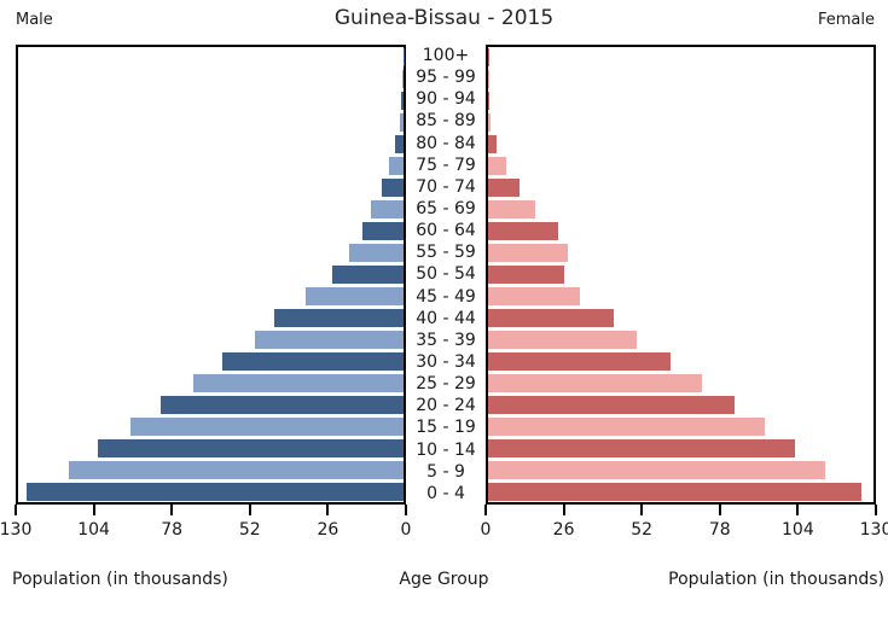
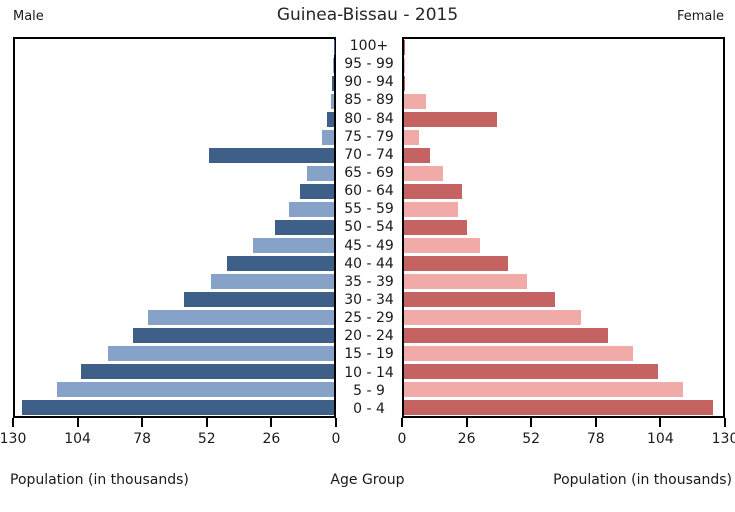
Female/85 - 89: 1 -> 9
Female/80 - 84: 3 -> 38
Male/70 - 74: 8 -> 51
Female/55 - 59: 27 -> 22
Male/25 - 29: 71 -> 76
